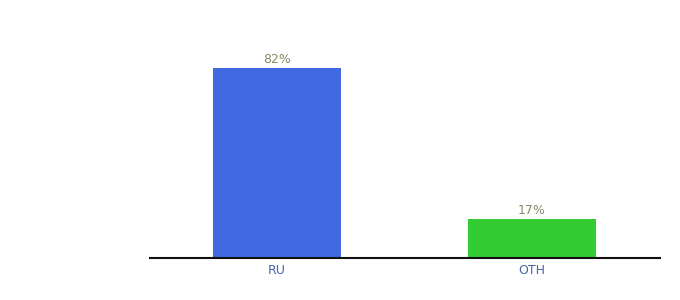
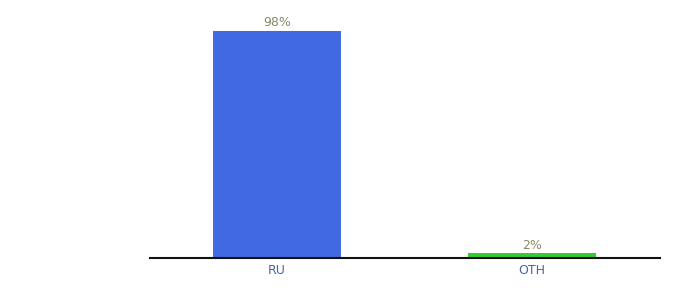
RU: 82% -> 98%
OTH: 17% -> 2%
